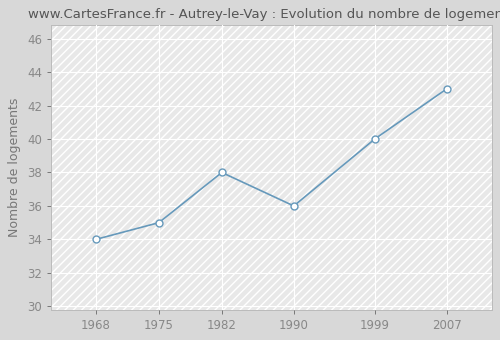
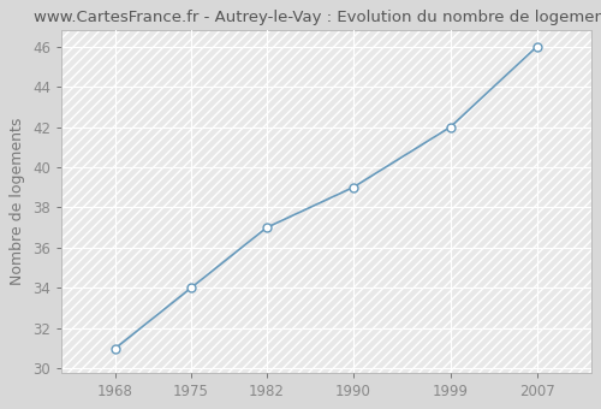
1968: 34 -> 31
1975: 35 -> 34
1982: 38 -> 37
1990: 36 -> 39
1999: 40 -> 42
2007: 43 -> 46
